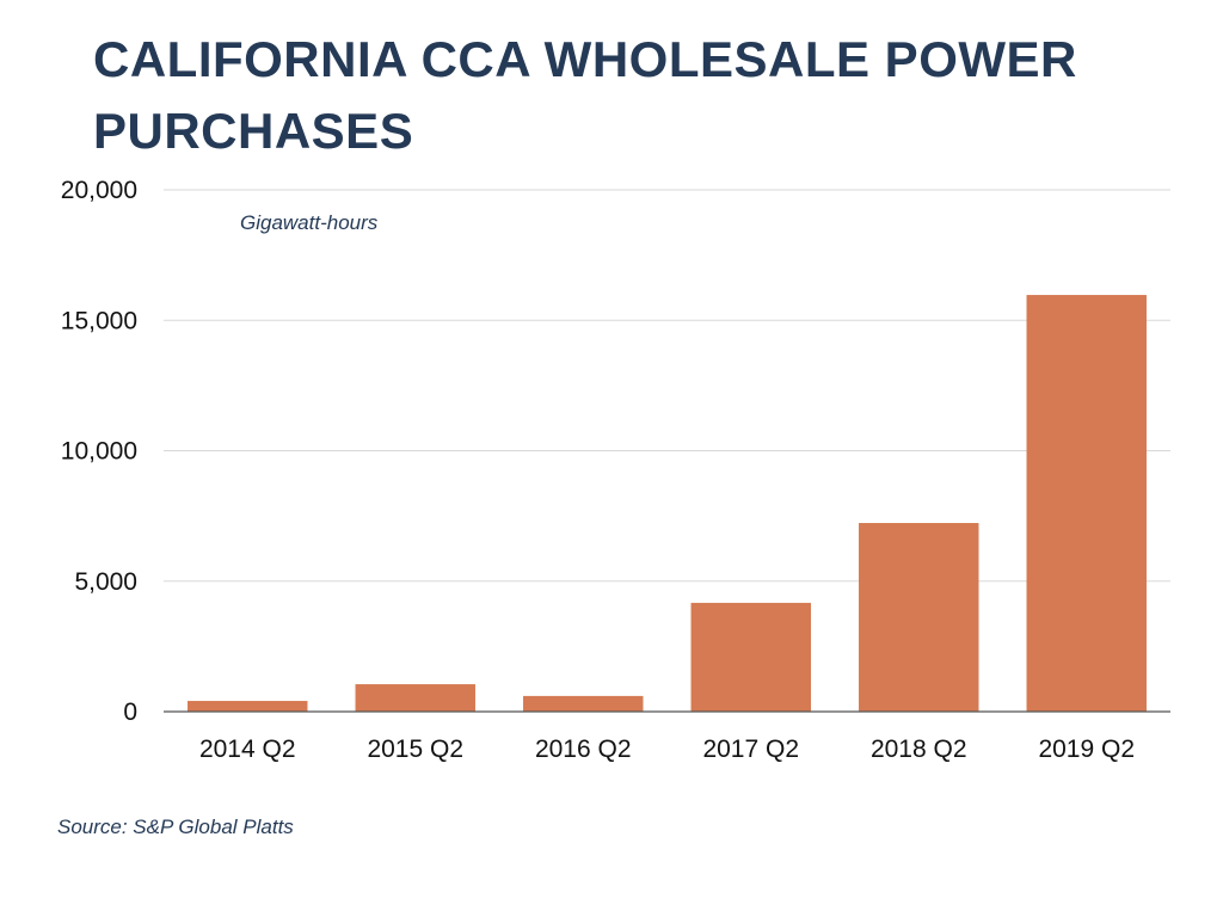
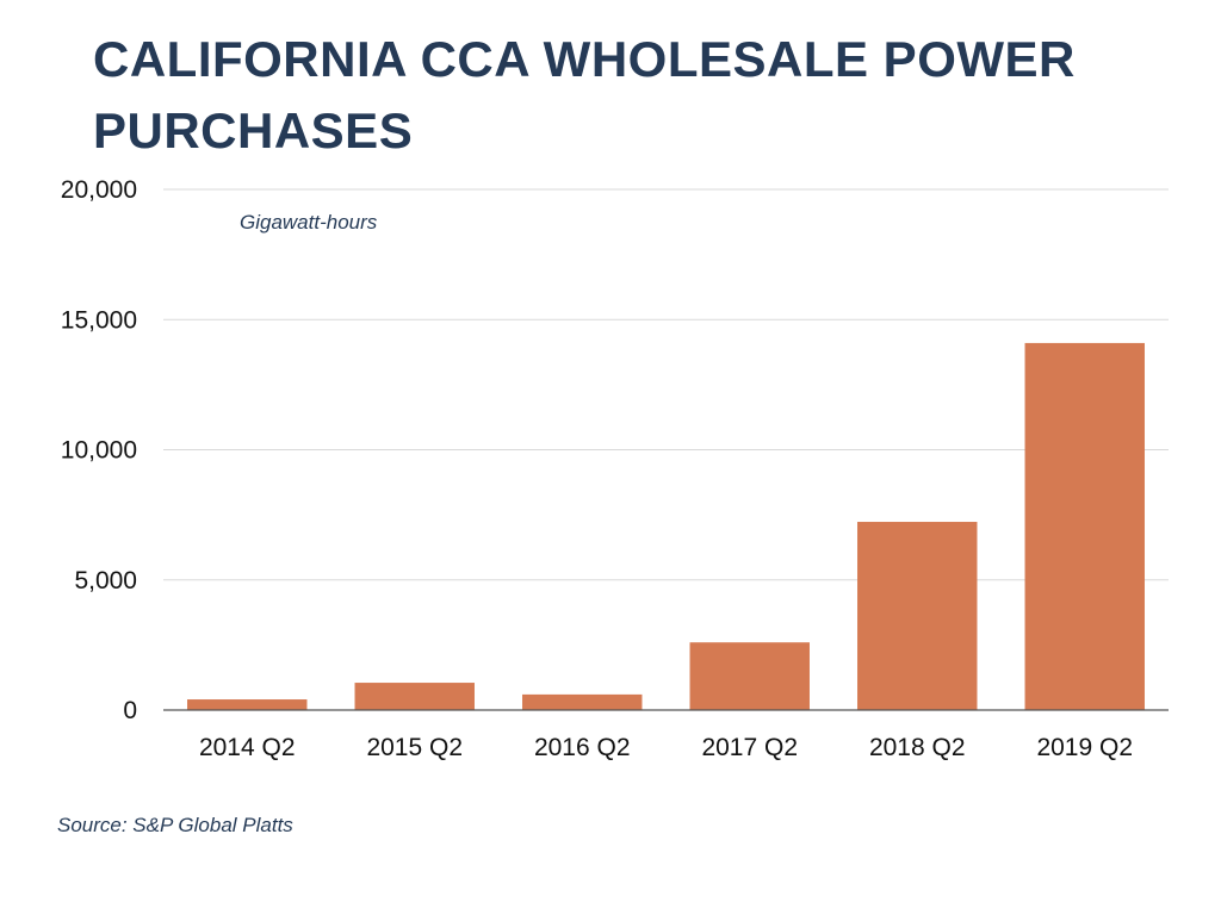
2017 Q2: 4200 -> 2600
2019 Q2: 16000 -> 14100
